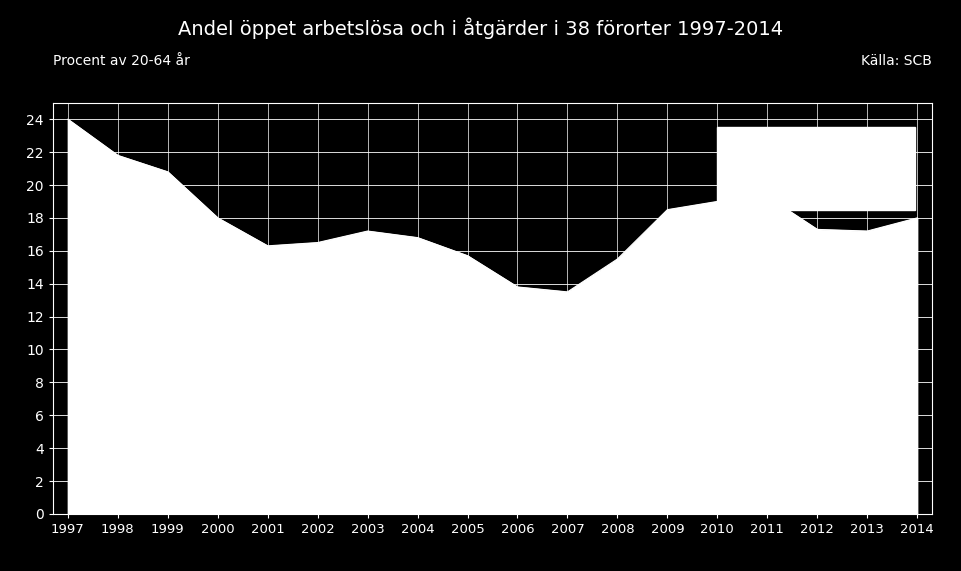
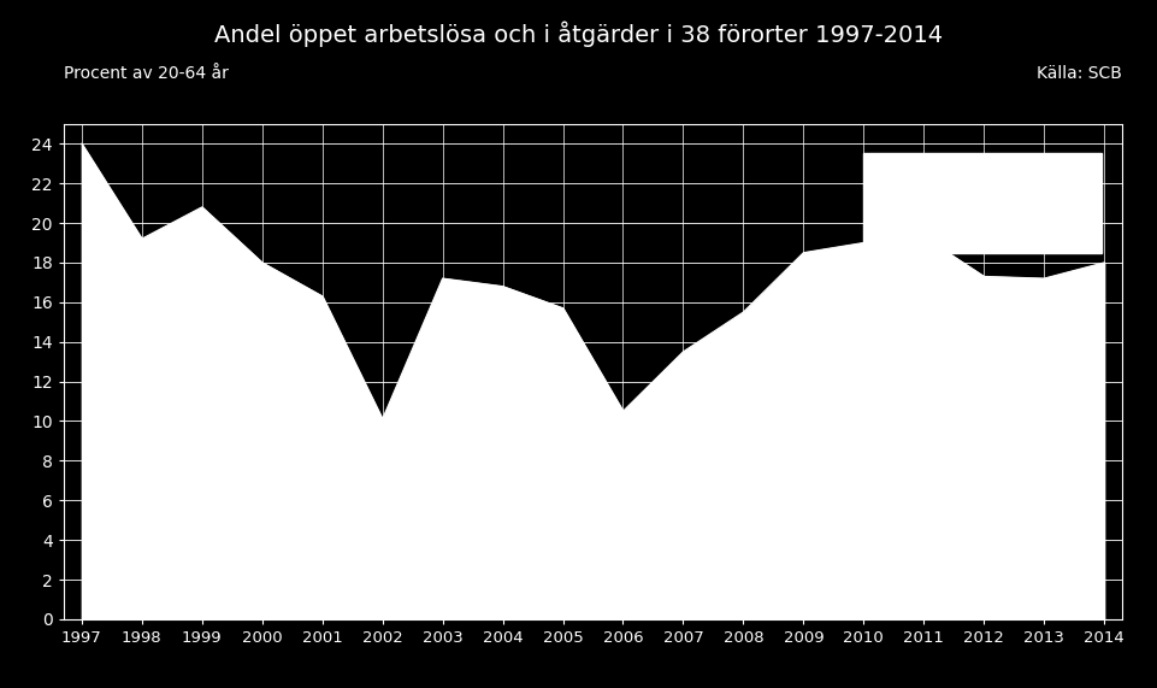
1998: 21.8 -> 19.2
2002: 16.5 -> 10.1
2006: 13.8 -> 10.5
